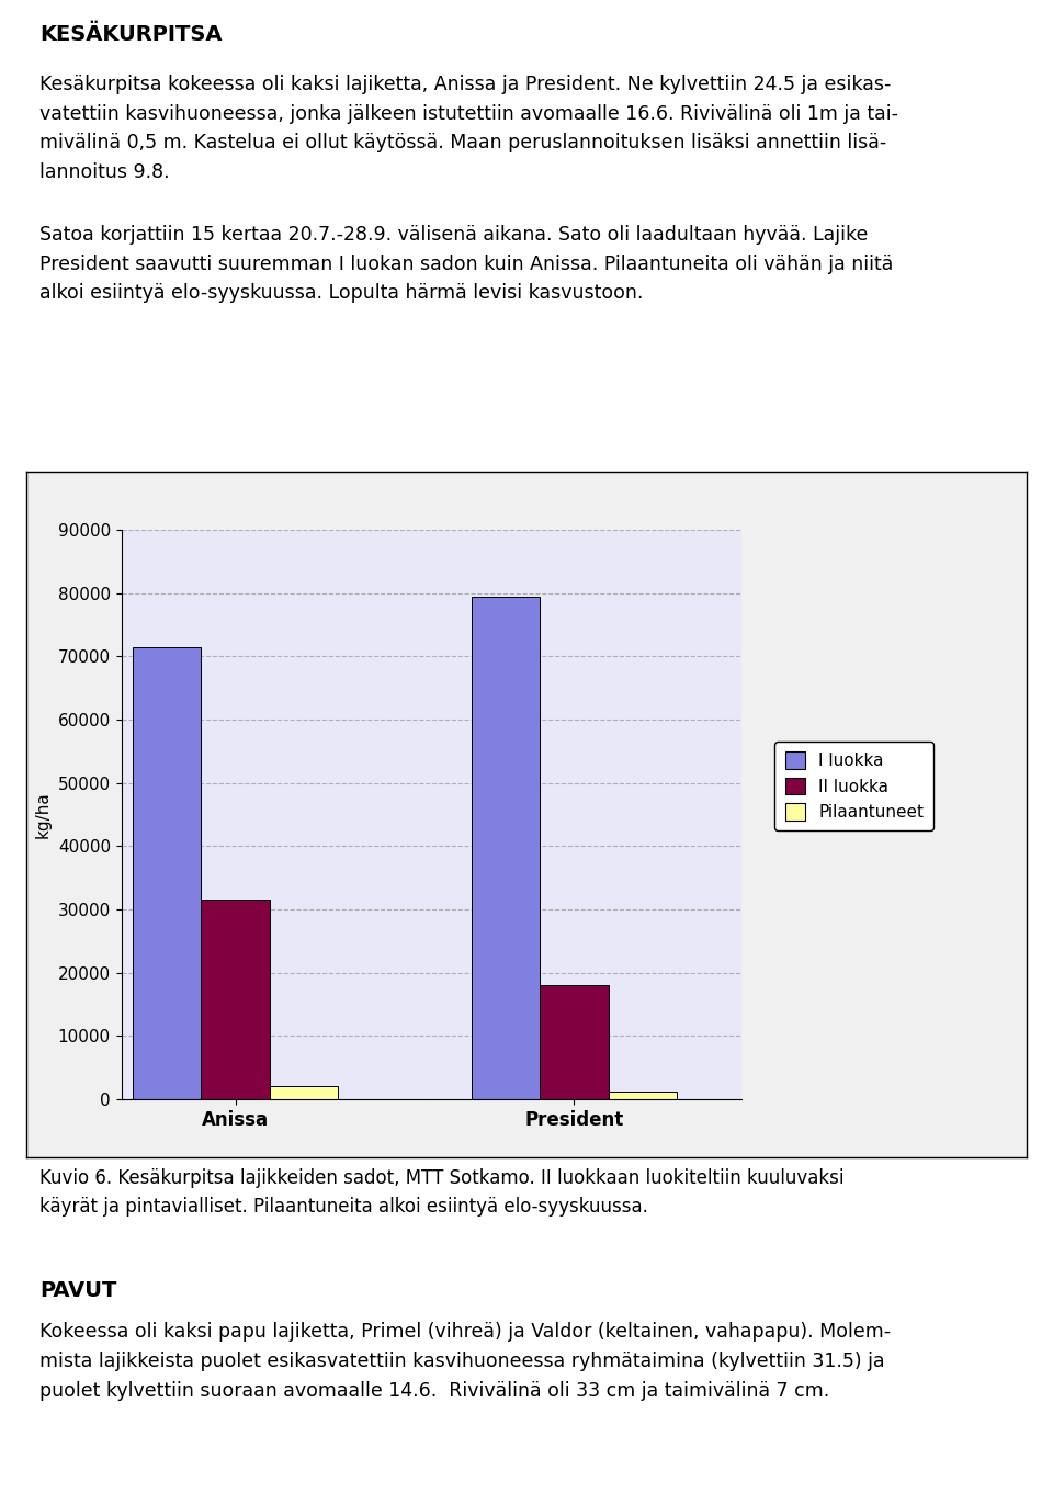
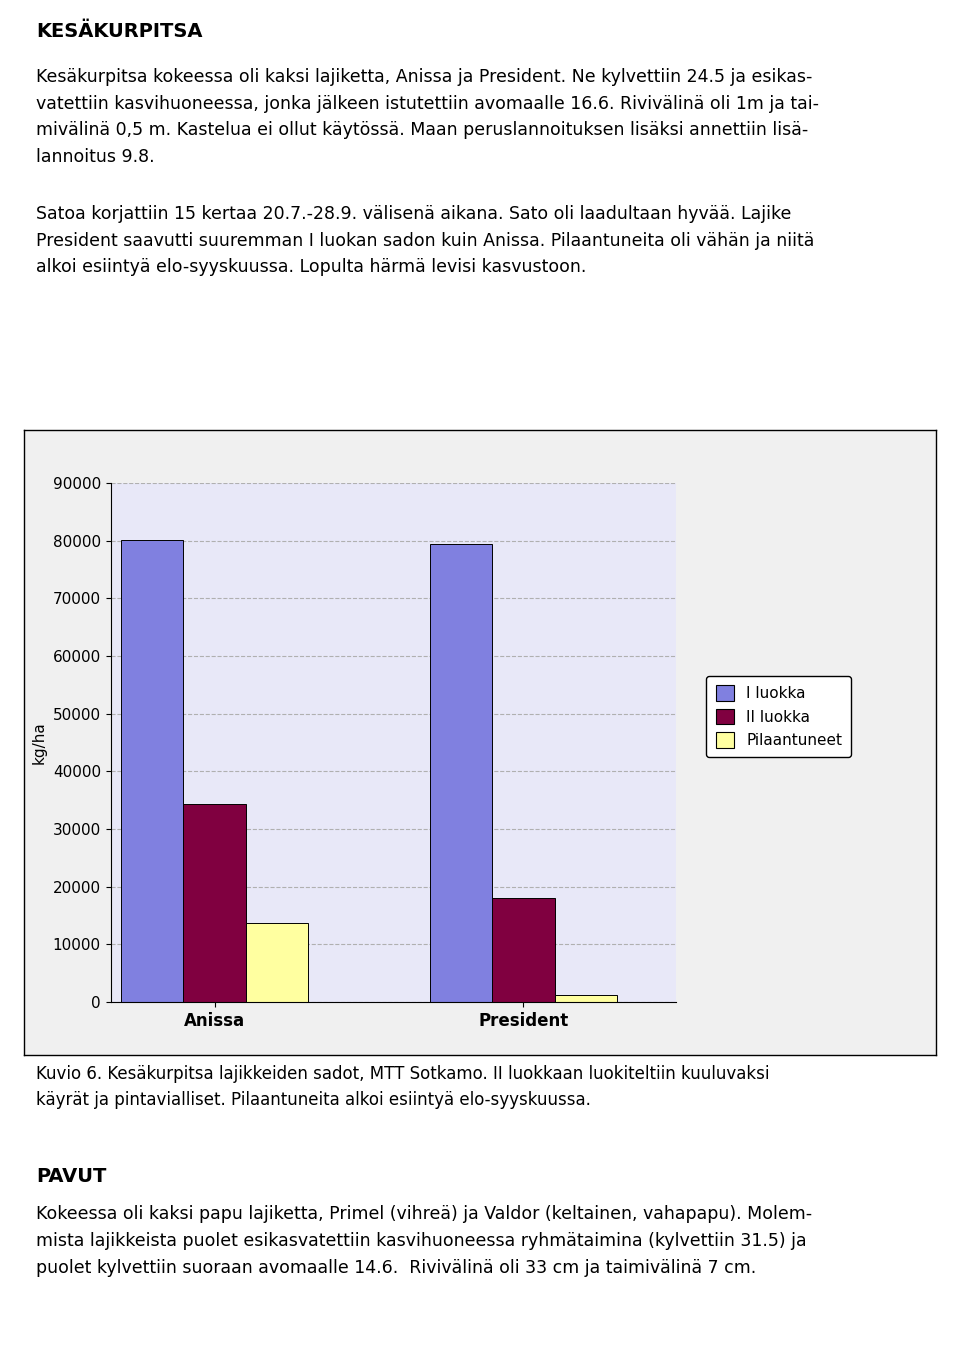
I luokka/Anissa: 71500 -> 80200
II luokka/Anissa: 31500 -> 34400
Pilaantuneet/Anissa: 2000 -> 13600
